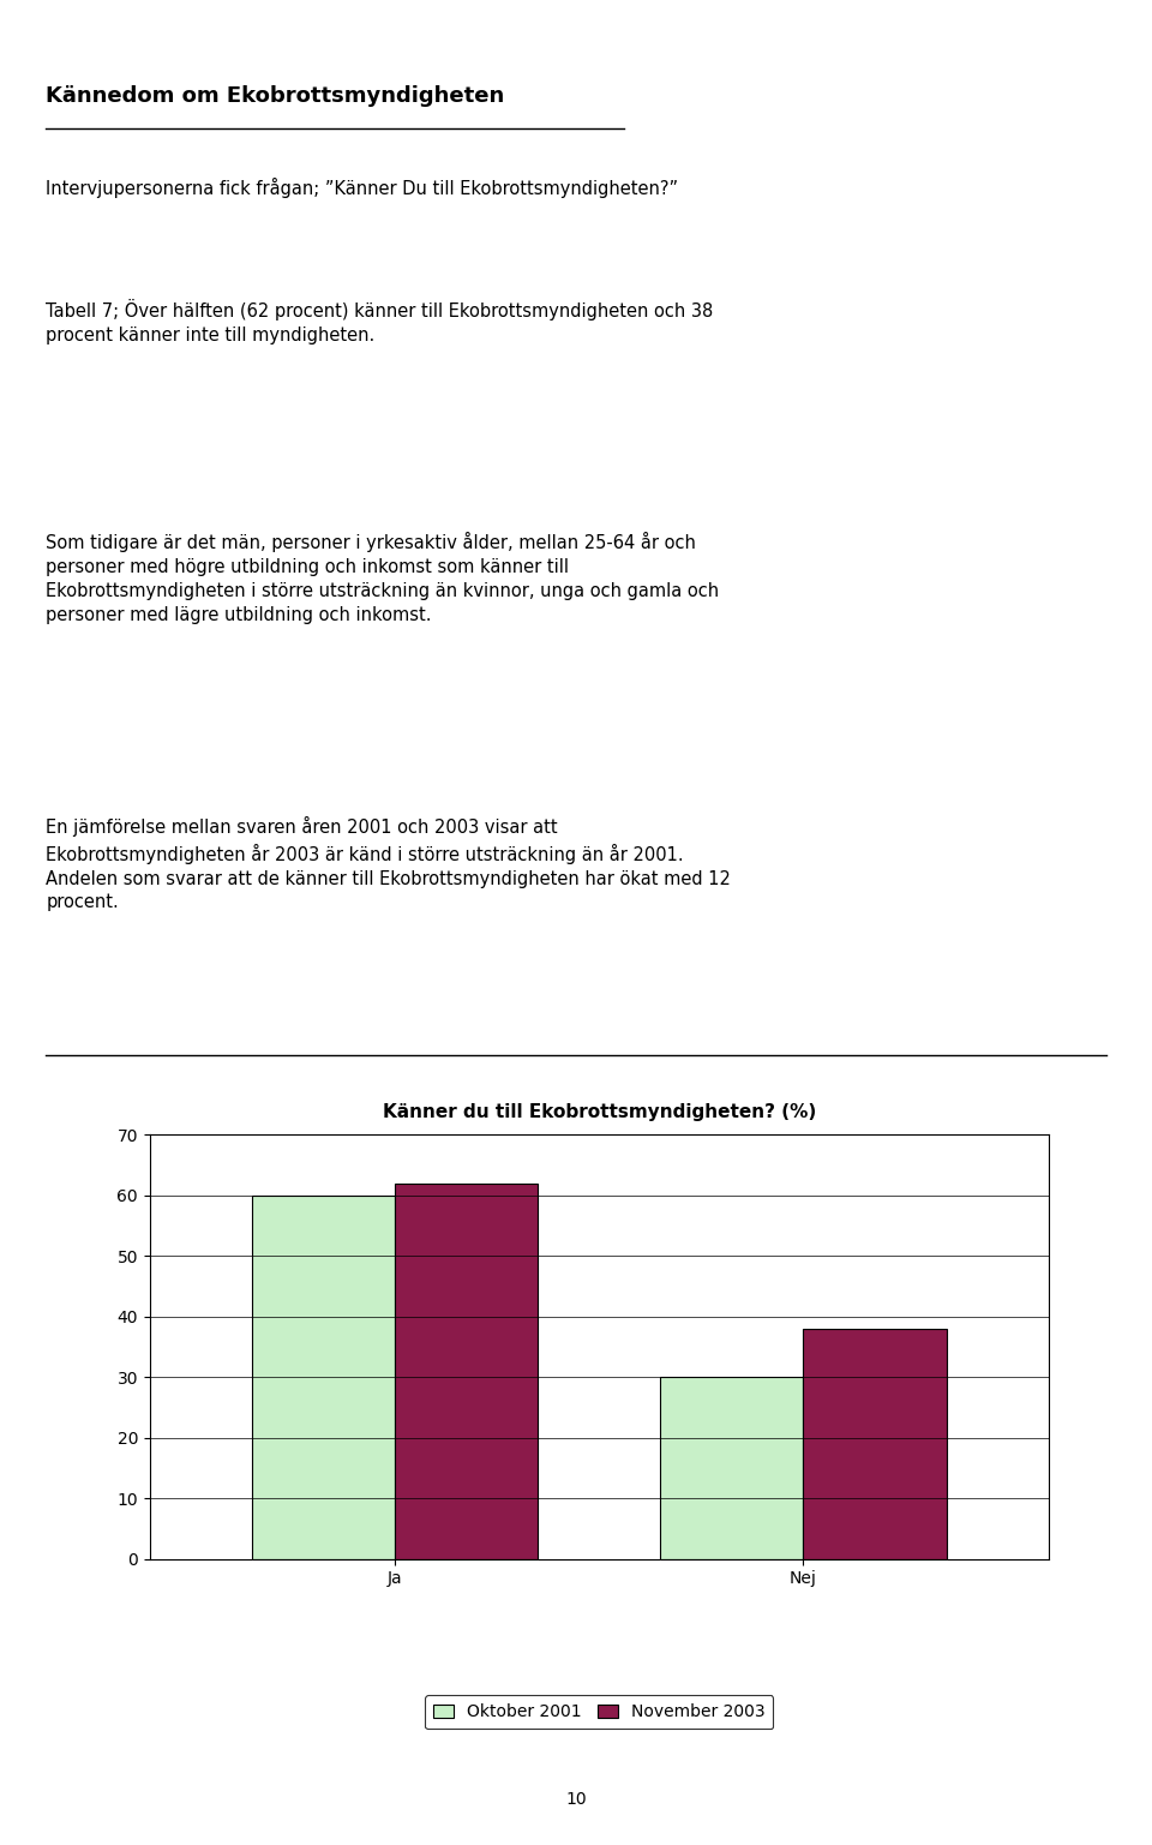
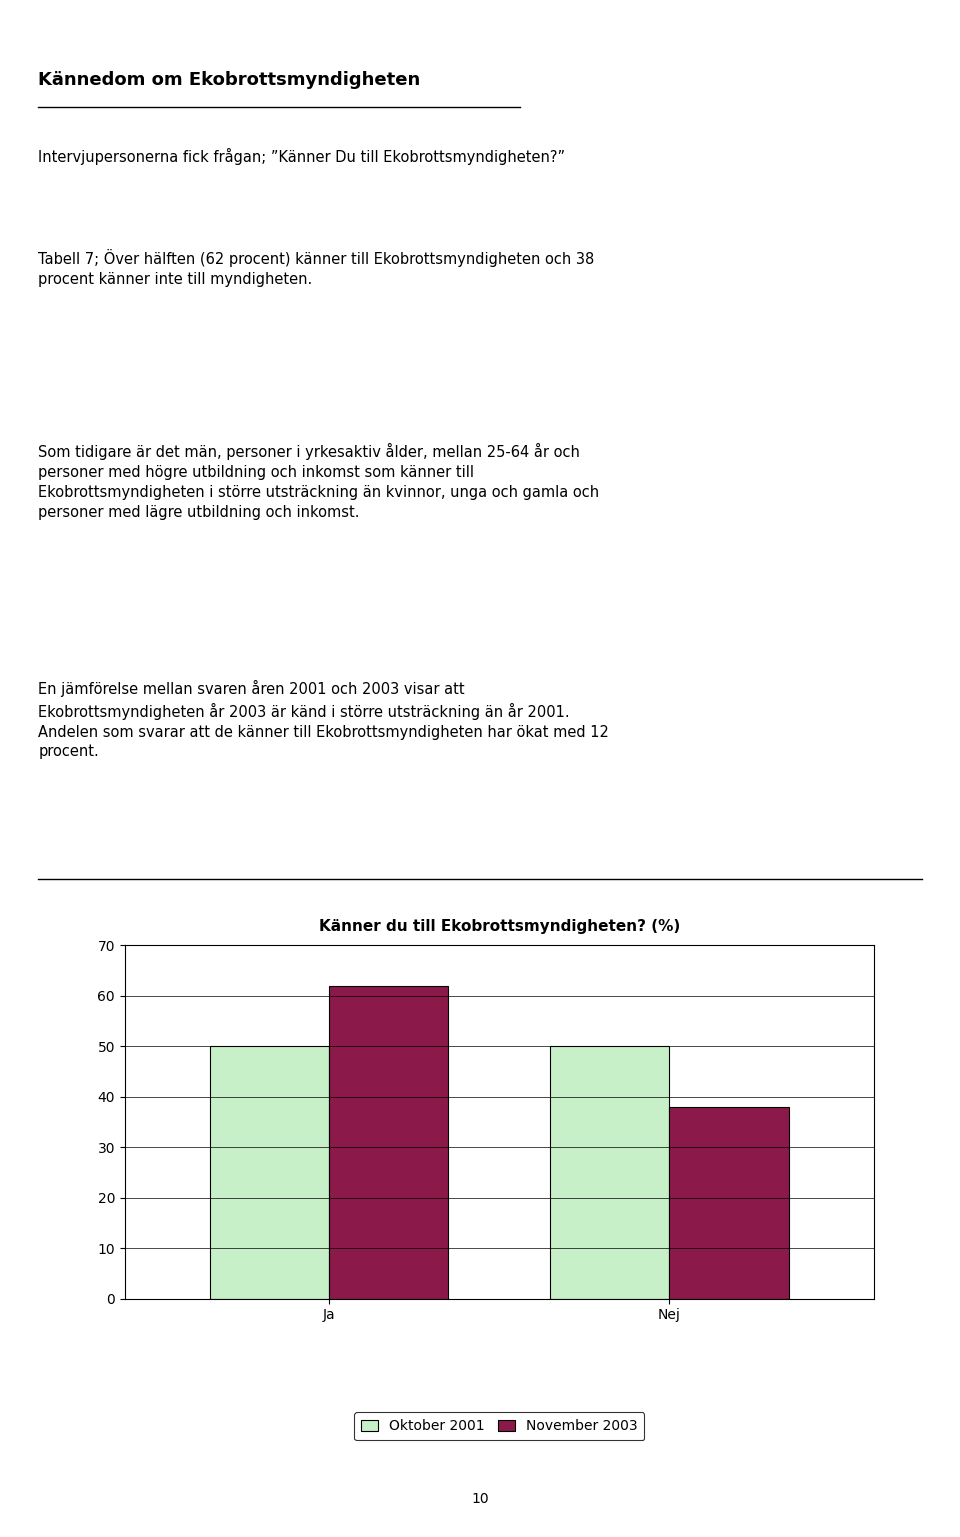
Oktober 2001/Ja: 60 -> 50
Oktober 2001/Nej: 30 -> 50
